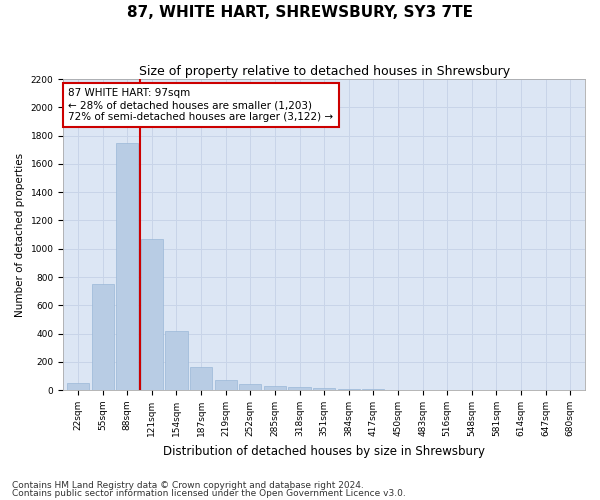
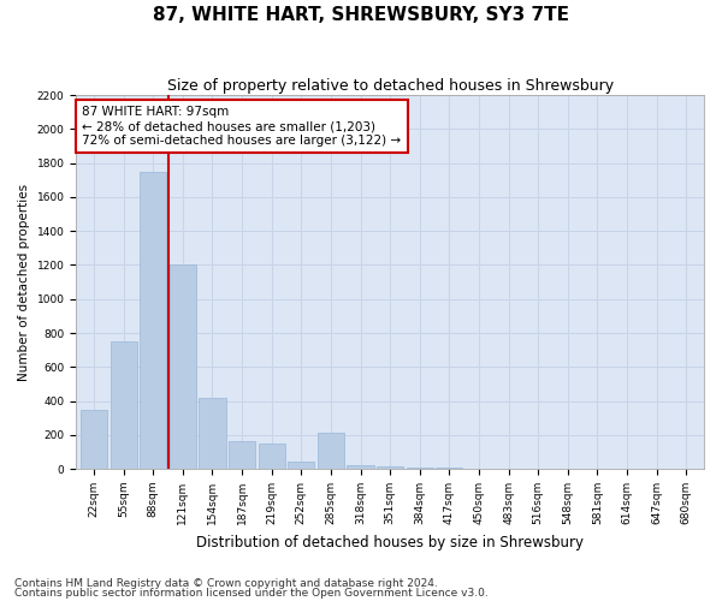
22sqm: 50 -> 350
121sqm: 1070 -> 1200
219sqm: 70 -> 150
285sqm: 30 -> 210
